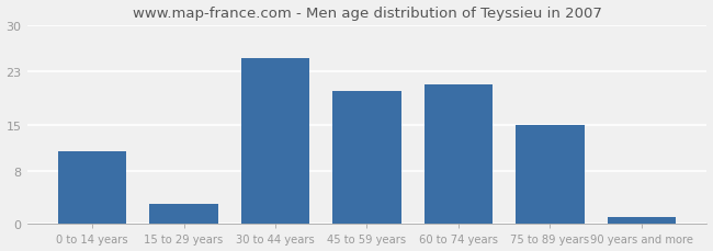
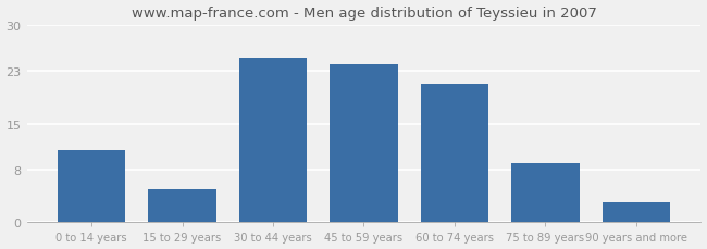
15 to 29 years: 3 -> 5
45 to 59 years: 20 -> 24
75 to 89 years: 15 -> 9
90 years and more: 1 -> 3
